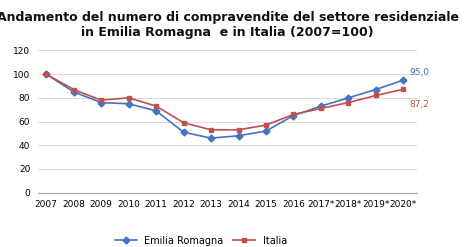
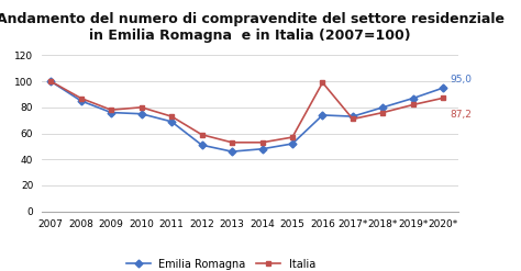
Emilia Romagna/2016: 65 -> 74
Italia/2016: 66 -> 99
